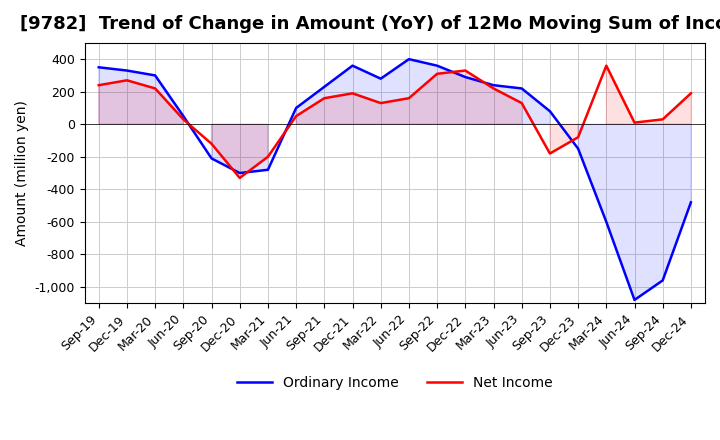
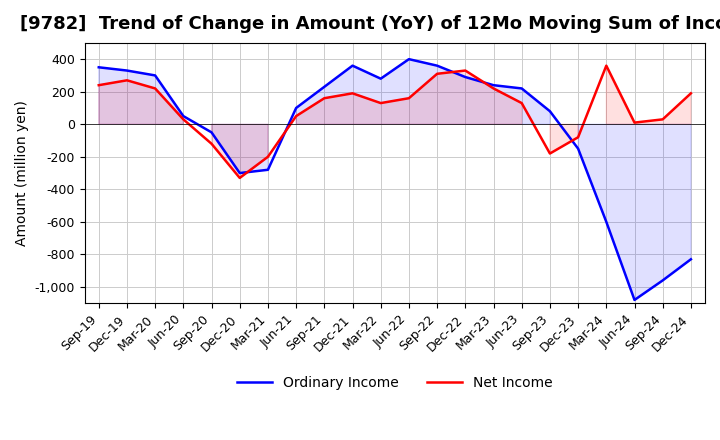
Ordinary Income/Sep-20: -210 -> -50
Ordinary Income/Dec-24: -480 -> -830
